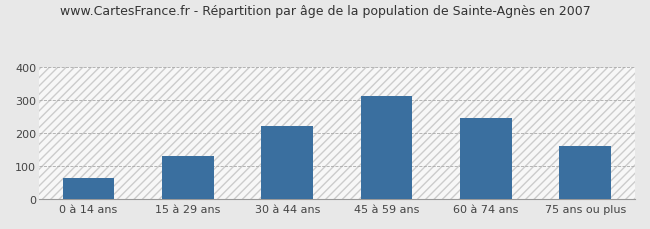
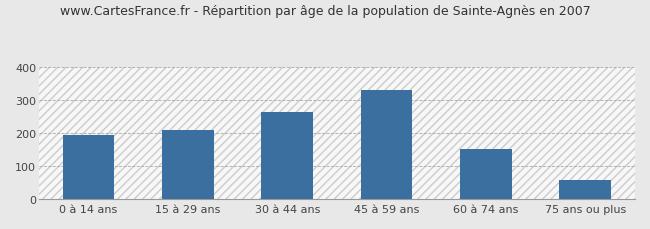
0 à 14 ans: 65 -> 195
15 à 29 ans: 130 -> 210
30 à 44 ans: 220 -> 263
45 à 59 ans: 310 -> 330
60 à 74 ans: 245 -> 150
75 ans ou plus: 160 -> 58
